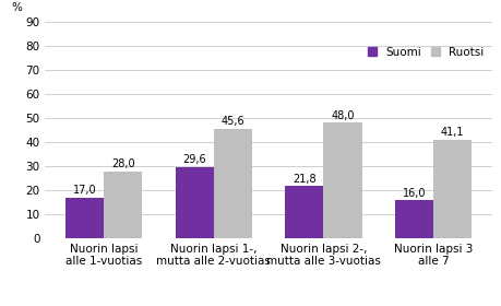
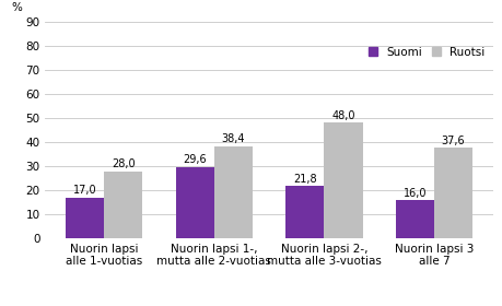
Ruotsi/Nuorin lapsi 1-, mutta alle 2-vuotias: 45,6 -> 38,4
Ruotsi/Nuorin lapsi 3 alle 7: 41,1 -> 37,6
